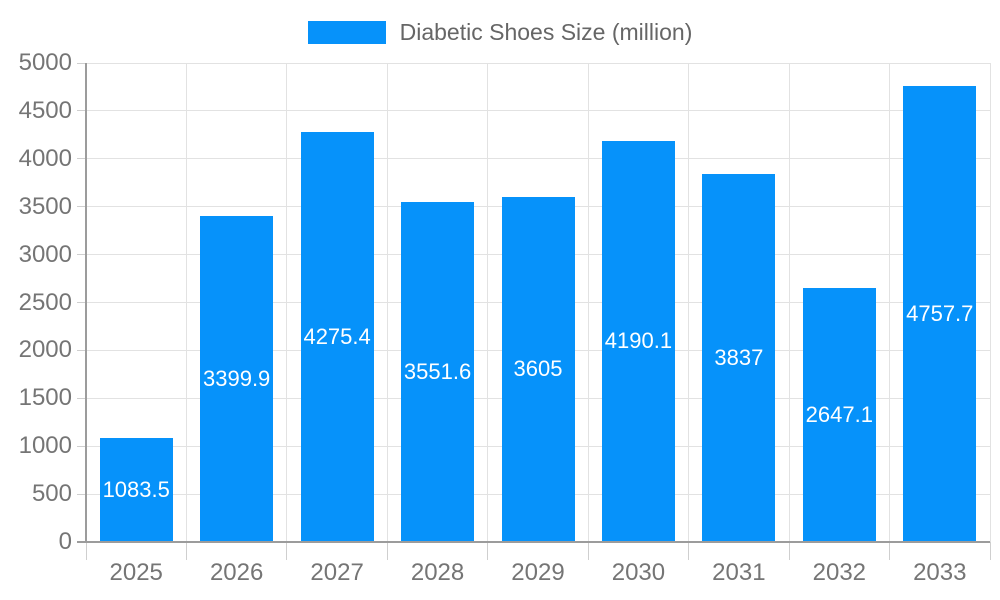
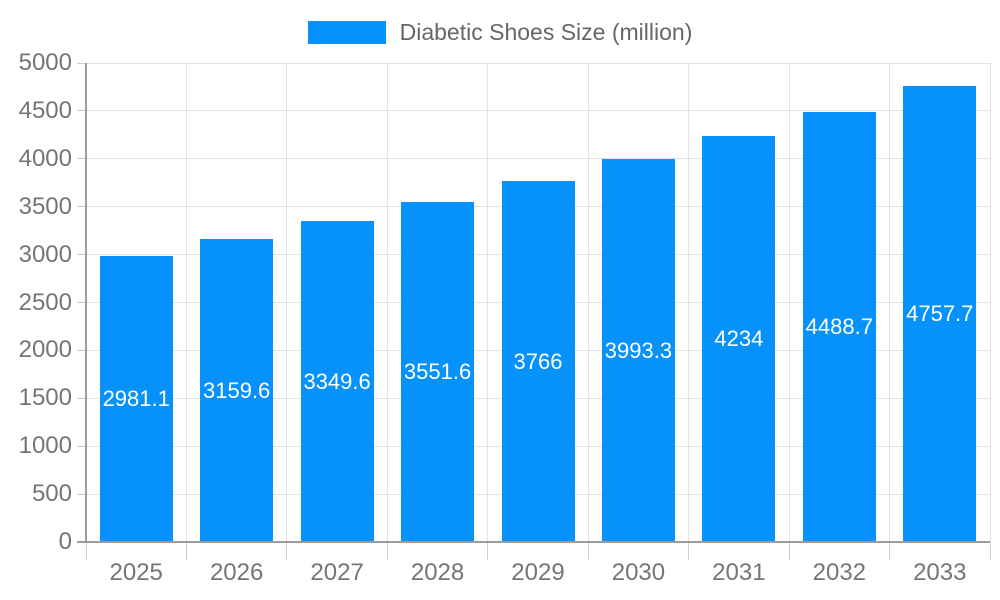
2025: 1083.5 -> 2981.1
2026: 3399.9 -> 3159.6
2027: 4275.4 -> 3349.6
2029: 3605 -> 3766
2030: 4190.1 -> 3993.3
2031: 3837 -> 4234
2032: 2647.1 -> 4488.7
